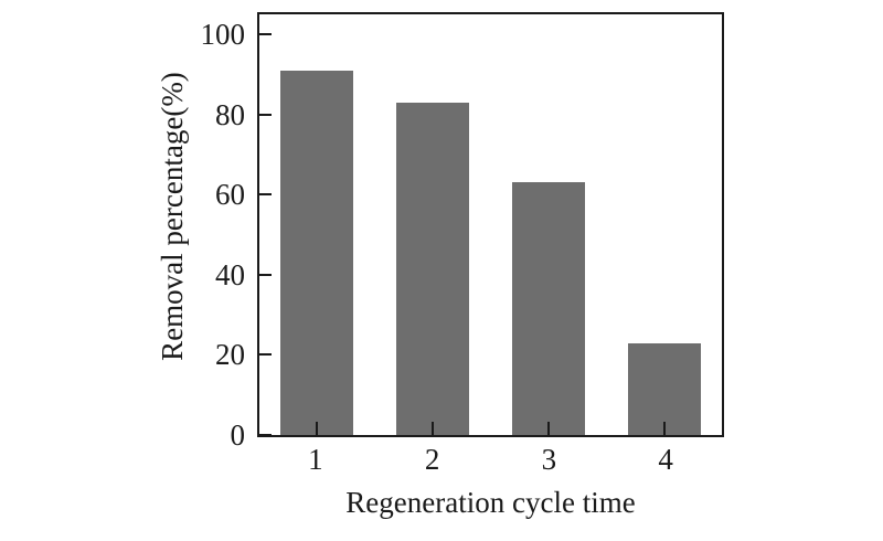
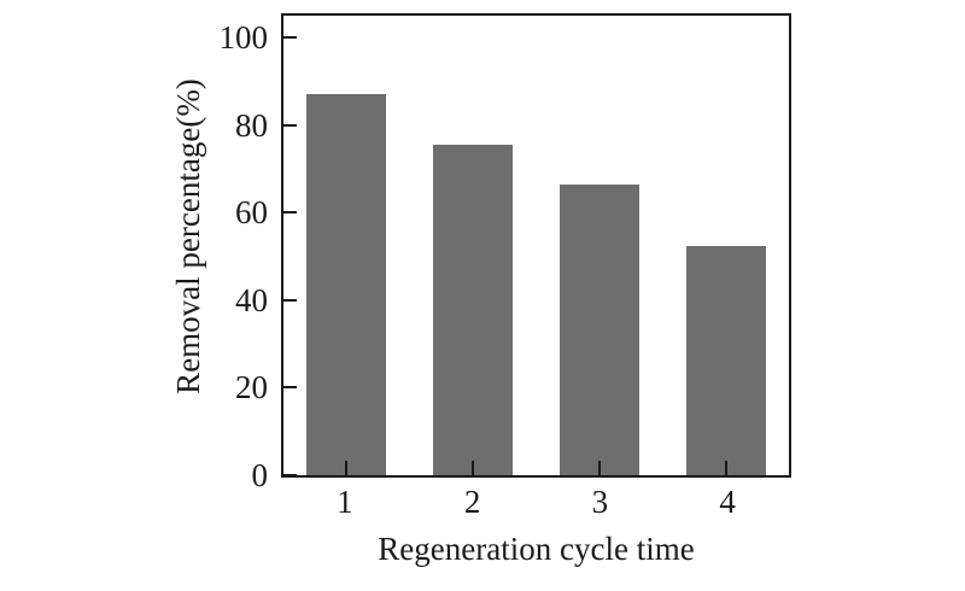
1: 91 -> 87
2: 83 -> 76
3: 63 -> 66
4: 23 -> 52
